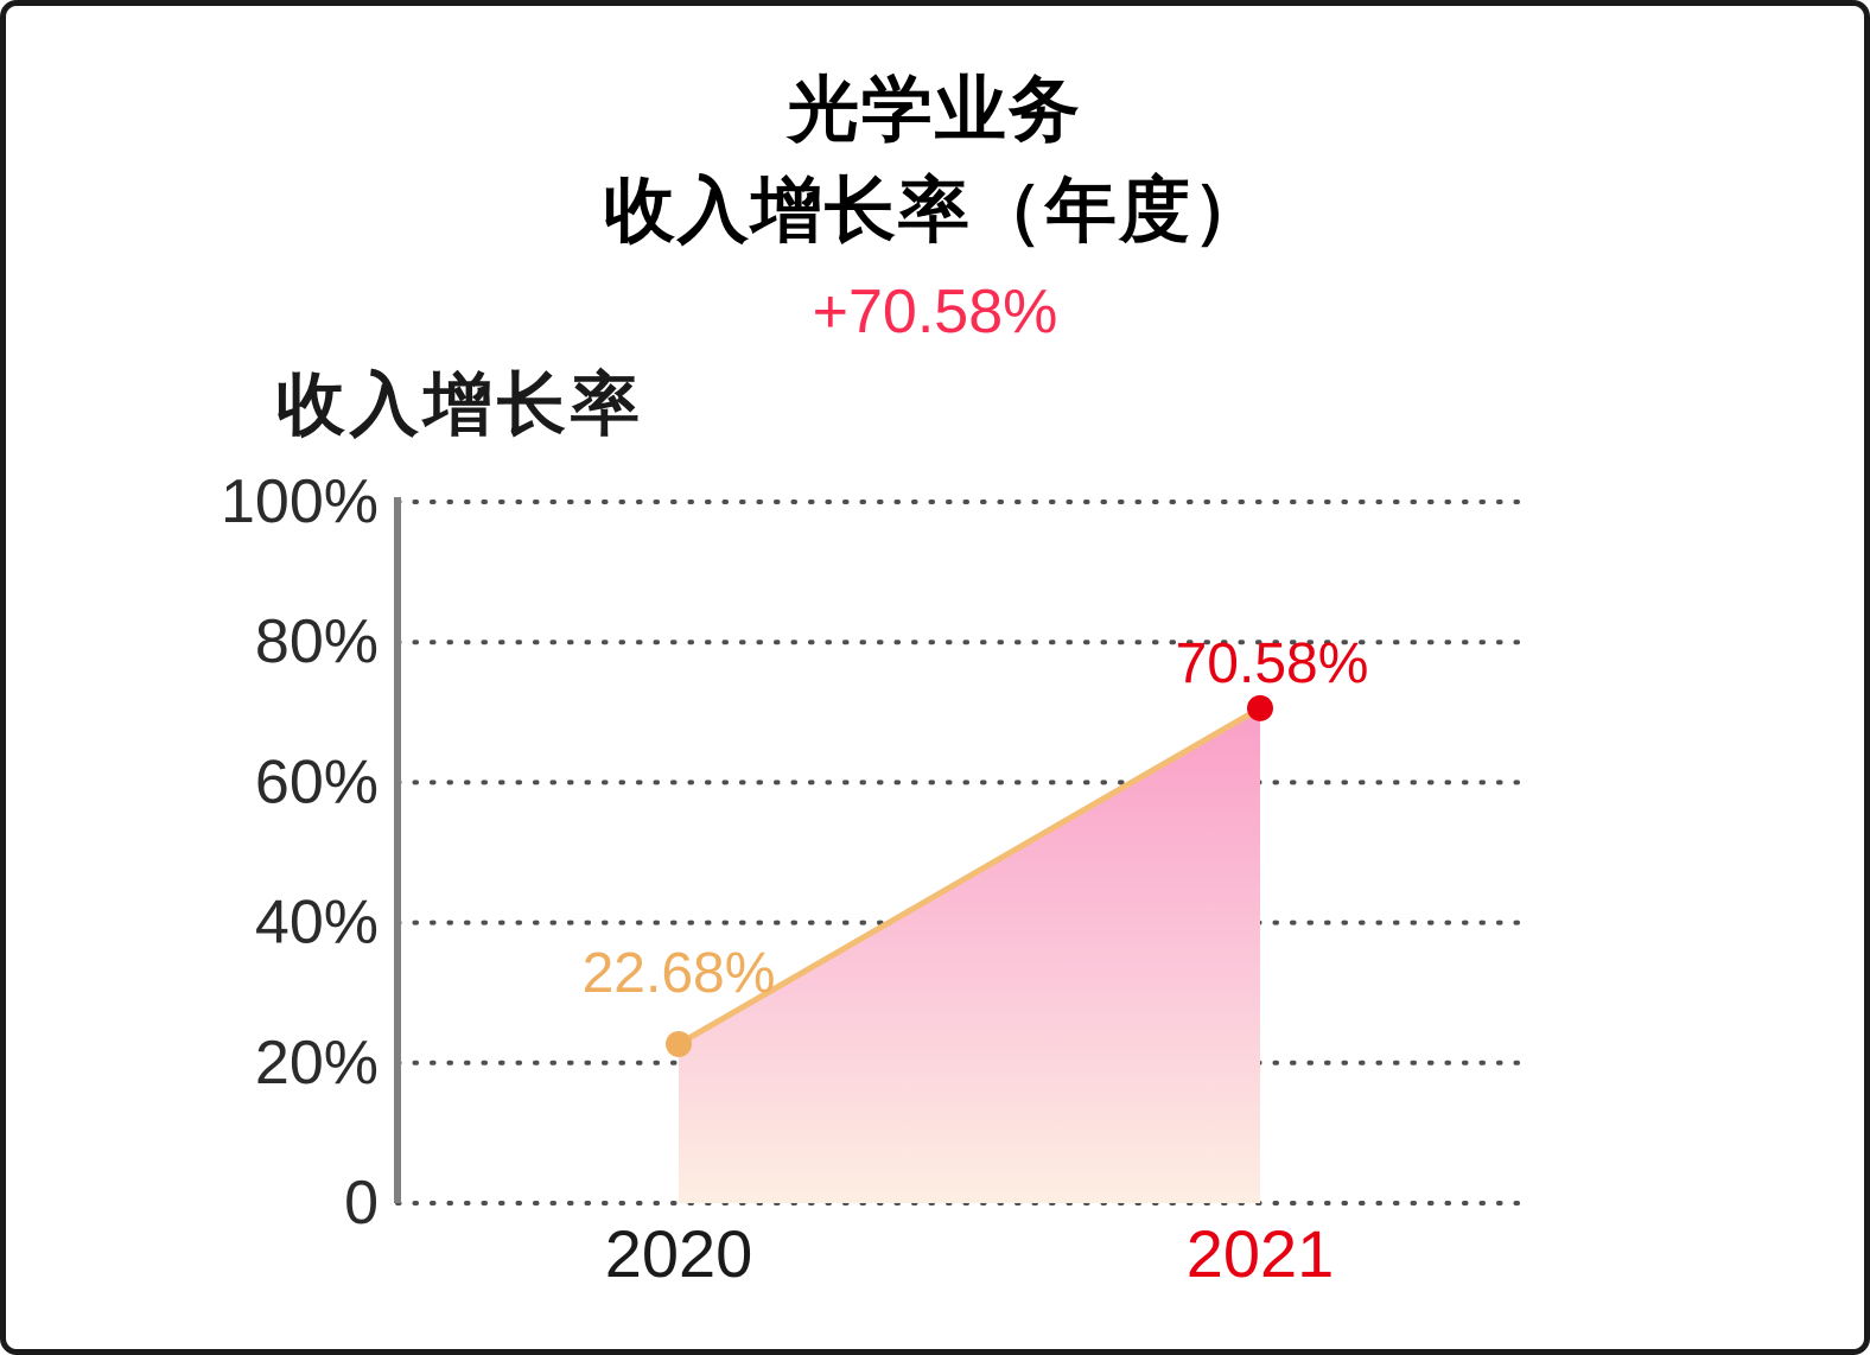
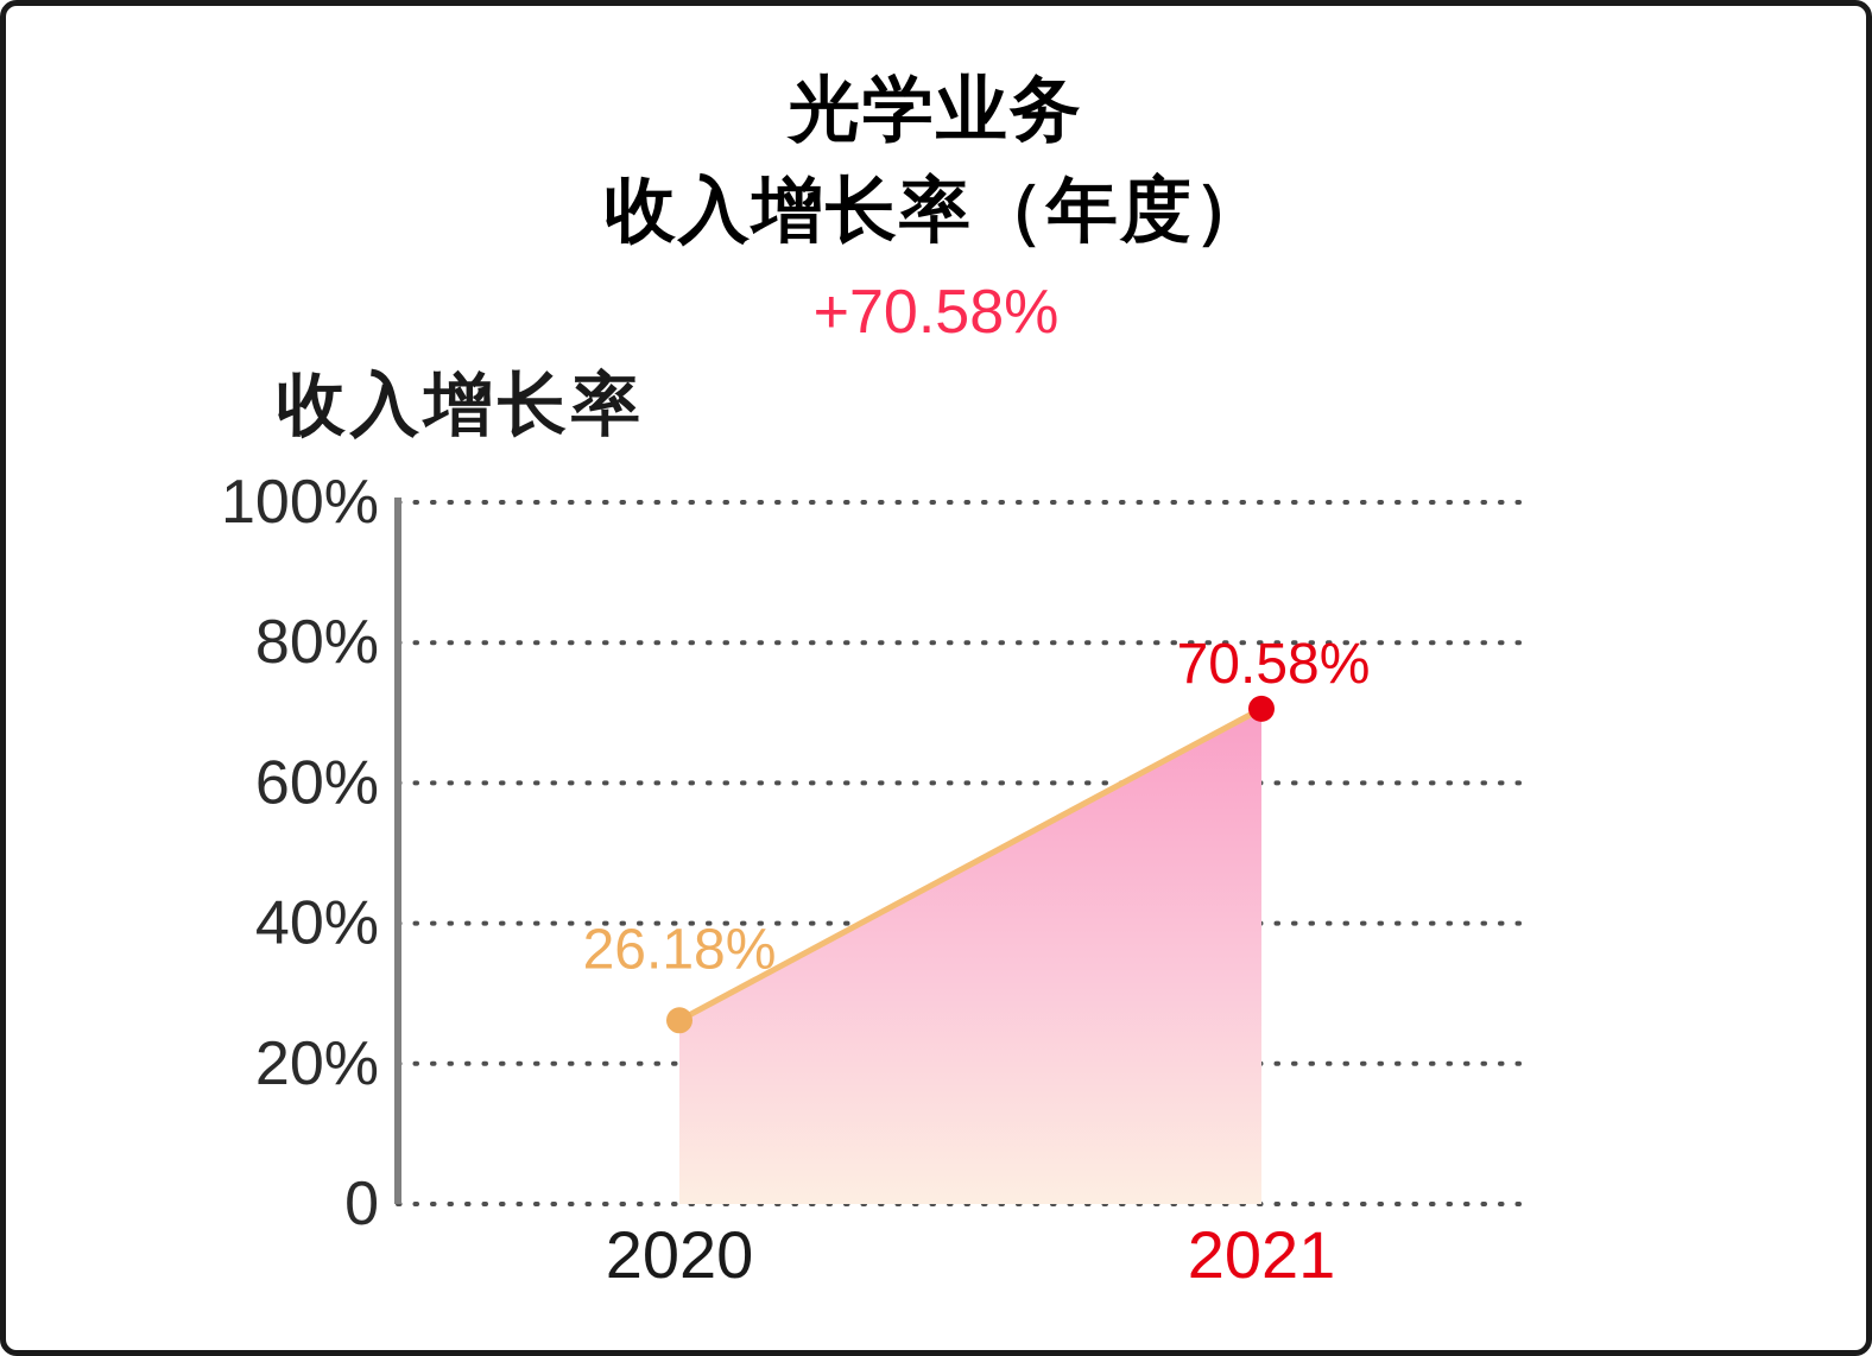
2020: 22.68% -> 26.18%
